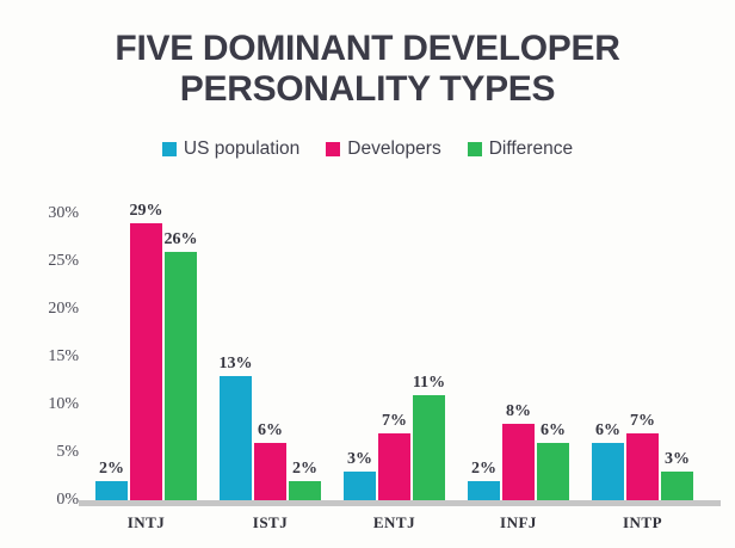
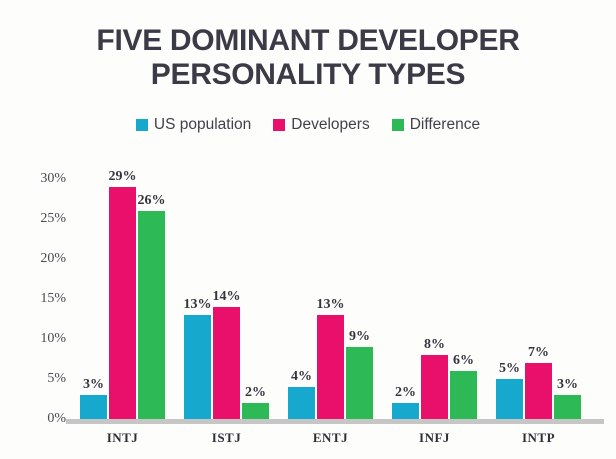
US population/INTJ: 2% -> 3%
Developers/ISTJ: 6% -> 14%
US population/ENTJ: 3% -> 4%
Developers/ENTJ: 7% -> 13%
Difference/ENTJ: 11% -> 9%
US population/INTP: 6% -> 5%
